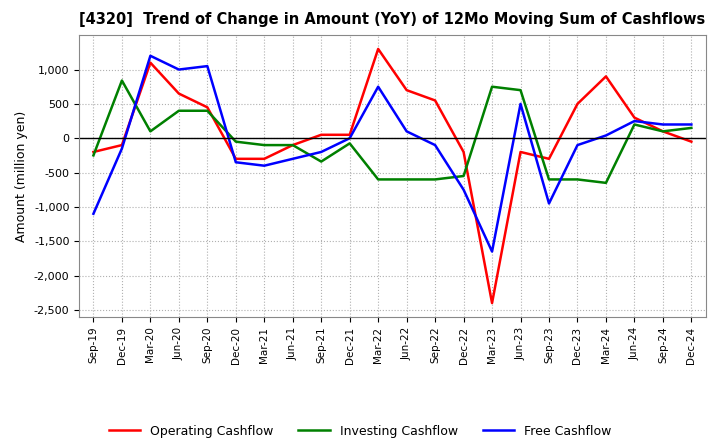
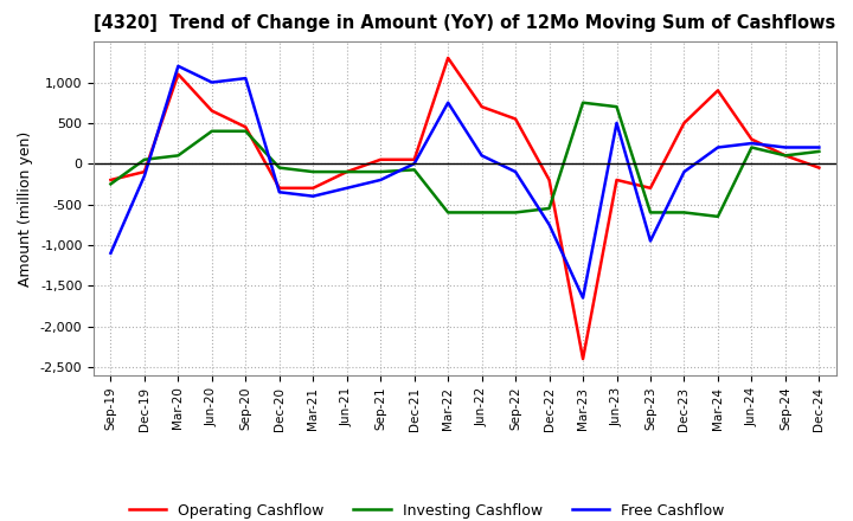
Investing Cashflow/Dec-19: 840 -> 50
Investing Cashflow/Sep-21: -340 -> -100
Free Cashflow/Mar-24: 40 -> 200
